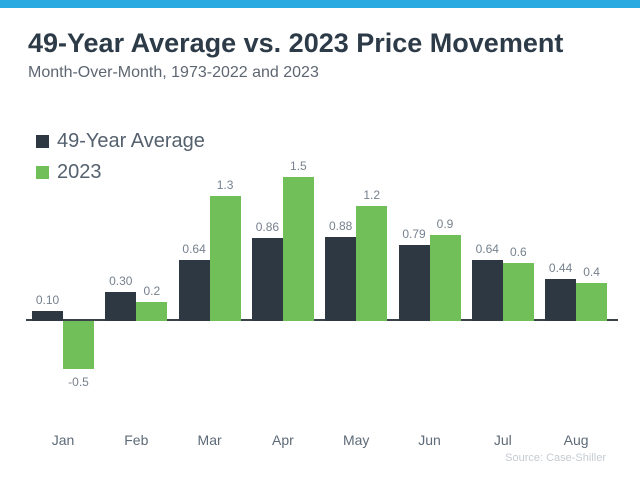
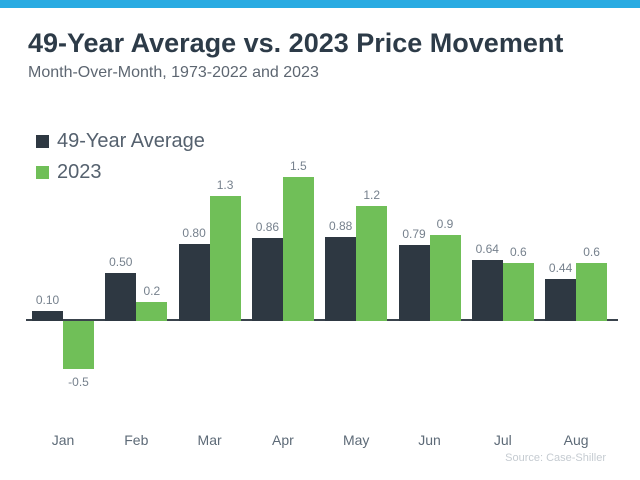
49-Year Average/Feb: 0.30 -> 0.50
49-Year Average/Mar: 0.64 -> 0.80
2023/Aug: 0.4 -> 0.6
